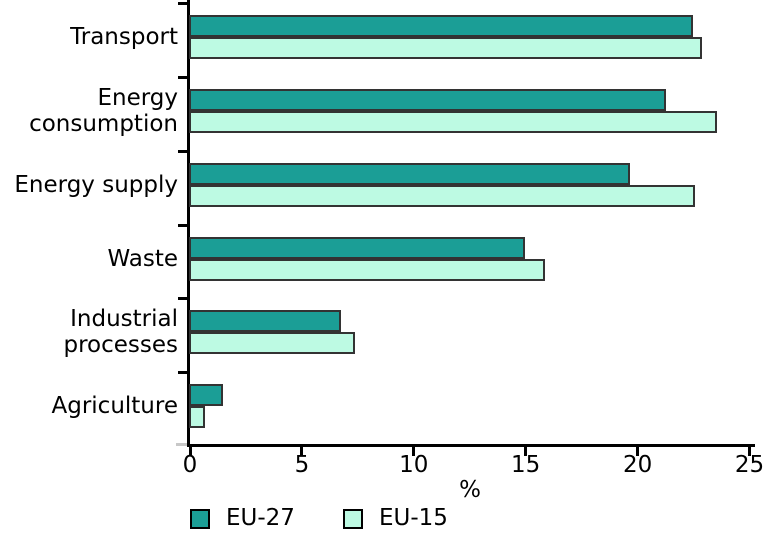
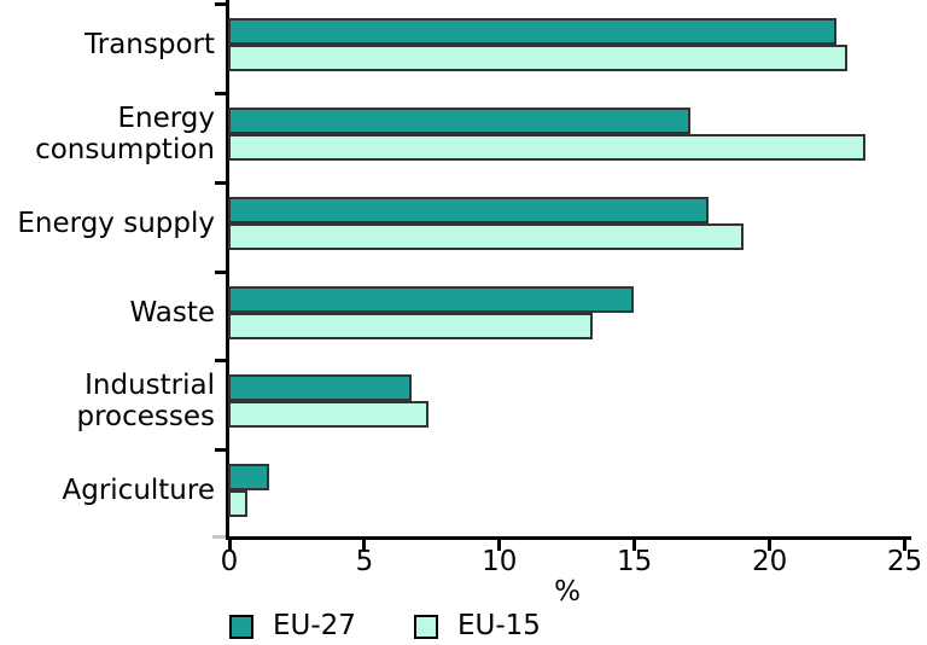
EU-27/Energy consumption: 21.3 -> 17.1
EU-27/Energy supply: 19.7 -> 17.8
EU-15/Energy supply: 22.6 -> 19.1
EU-15/Waste: 15.9 -> 13.5
